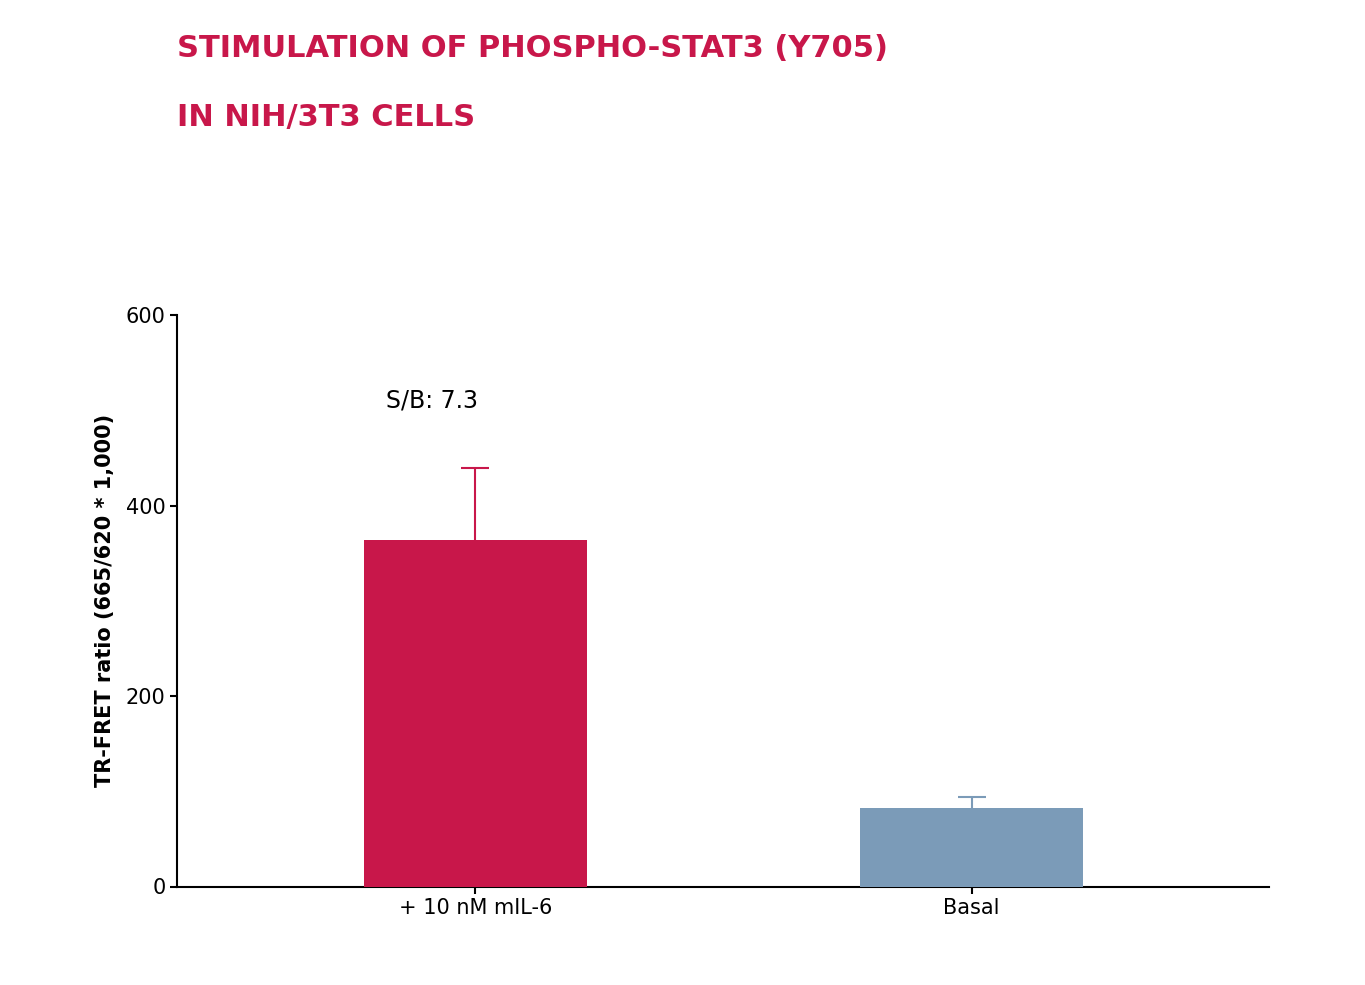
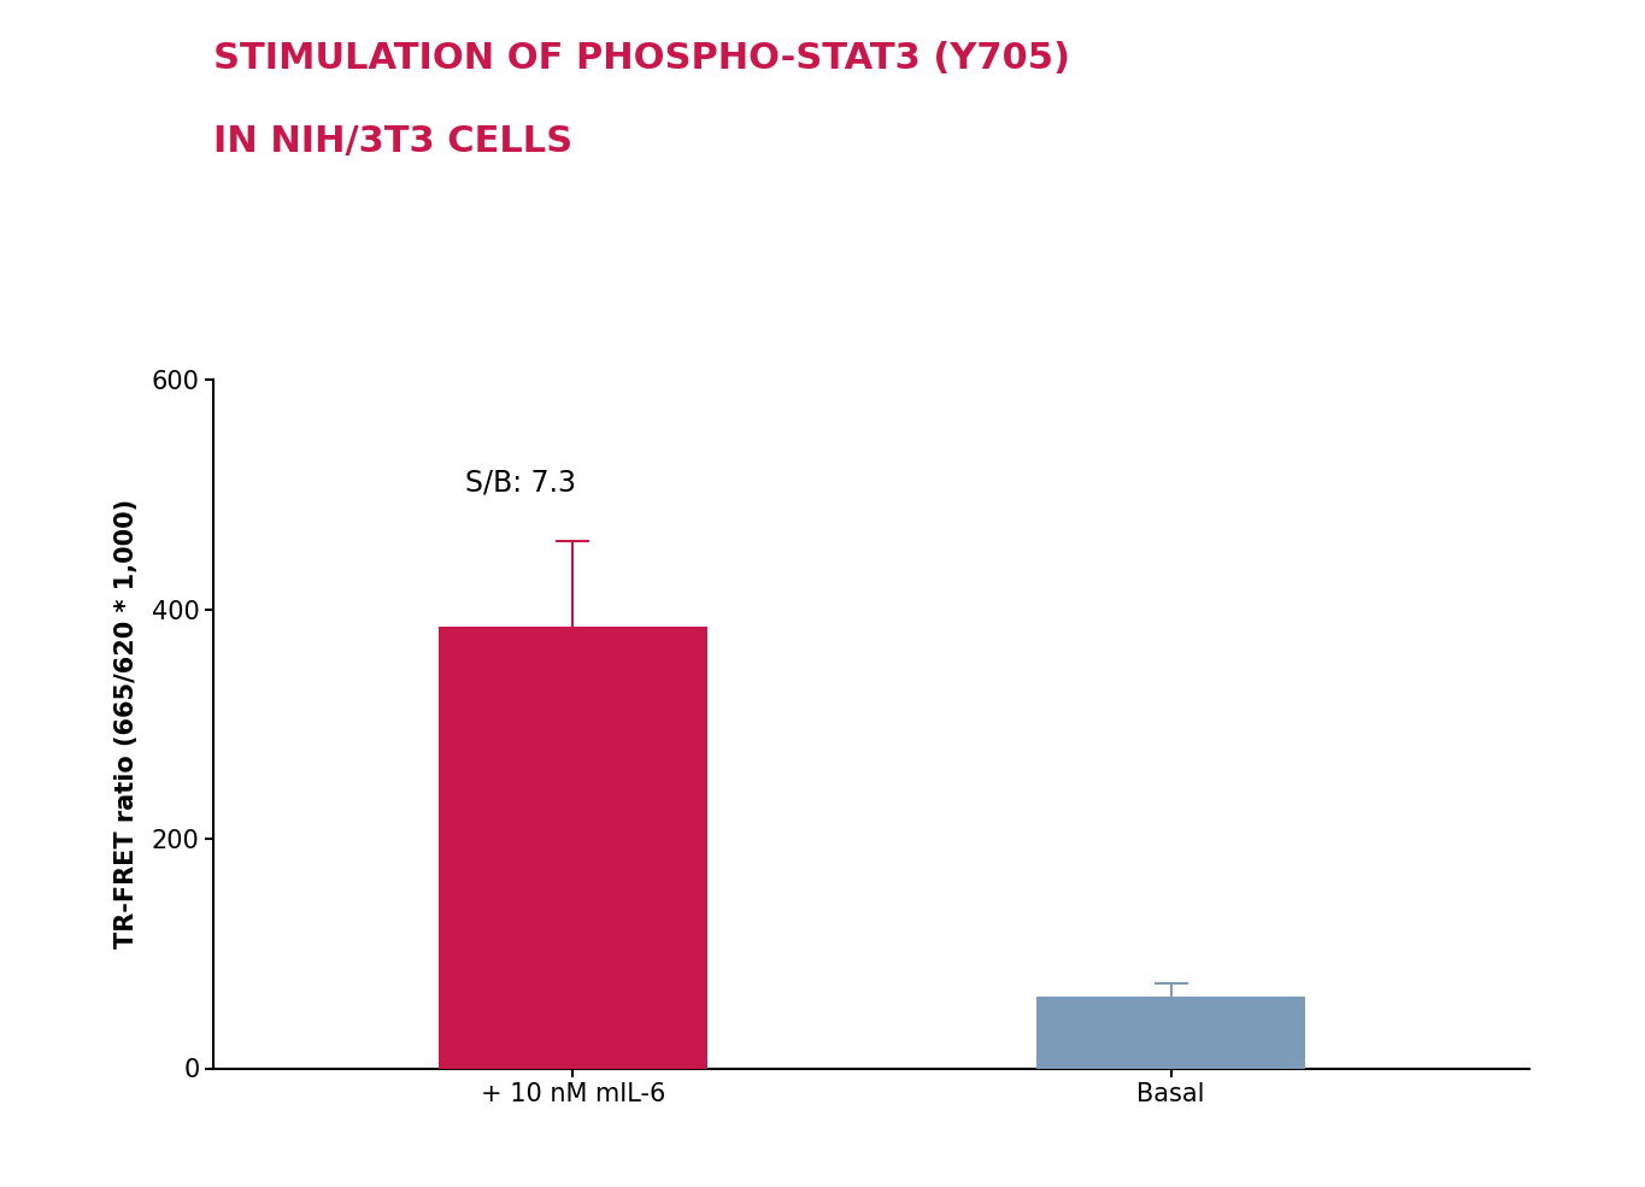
+ 10 nM mIL-6: 364 -> 385
Basal: 82 -> 62
